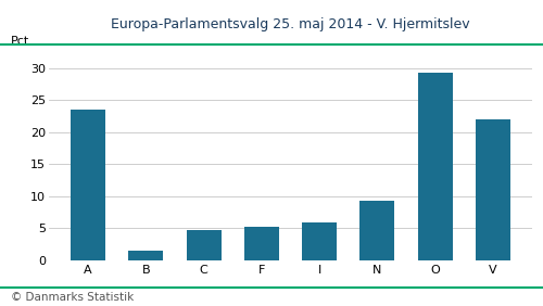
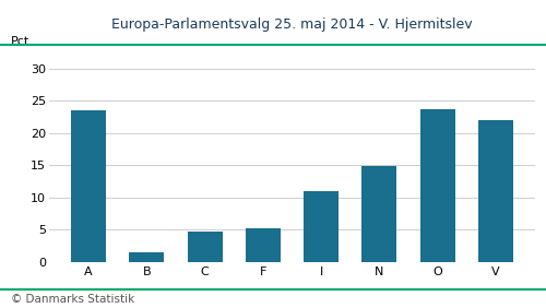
I: 5.8 -> 11.0
N: 9.2 -> 14.8
O: 29.2 -> 23.6
